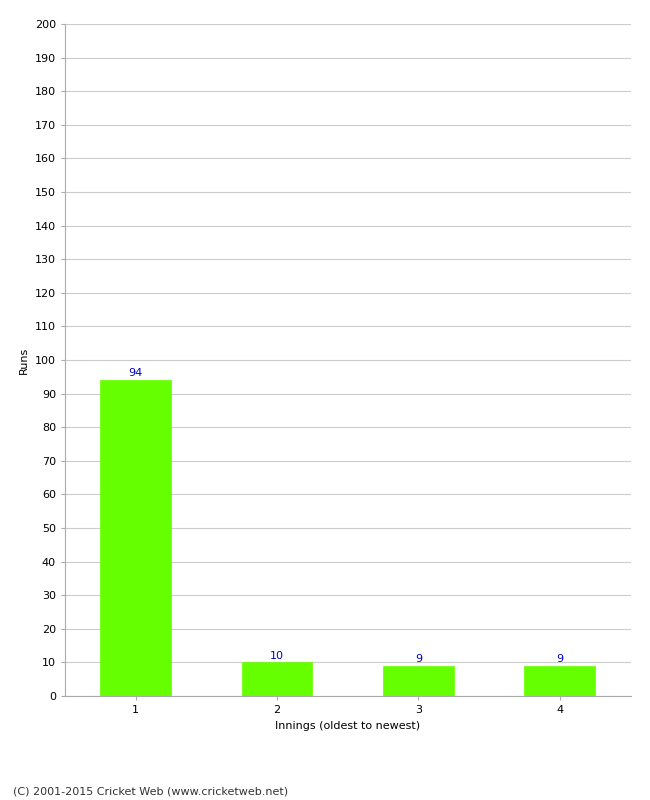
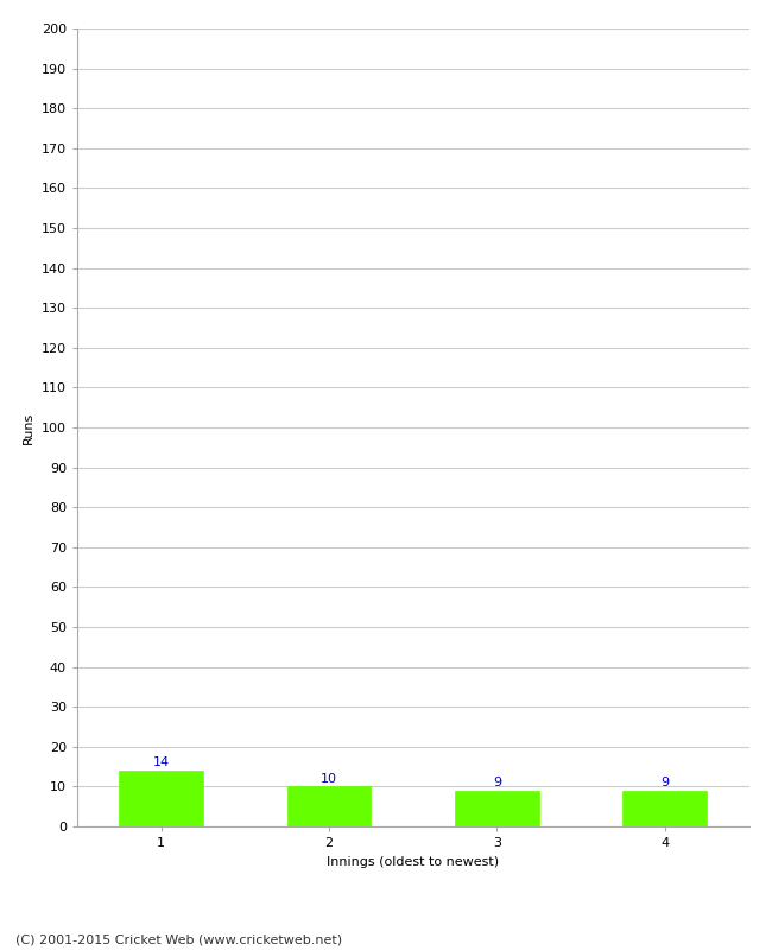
1: 94 -> 14
